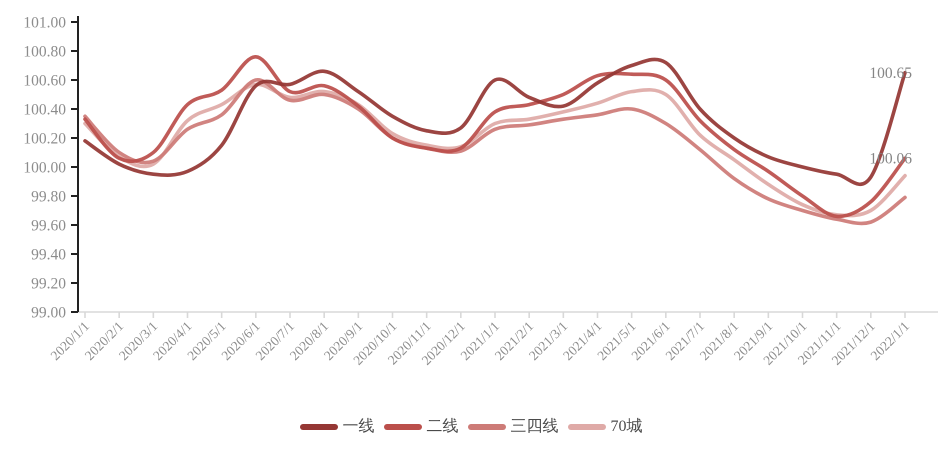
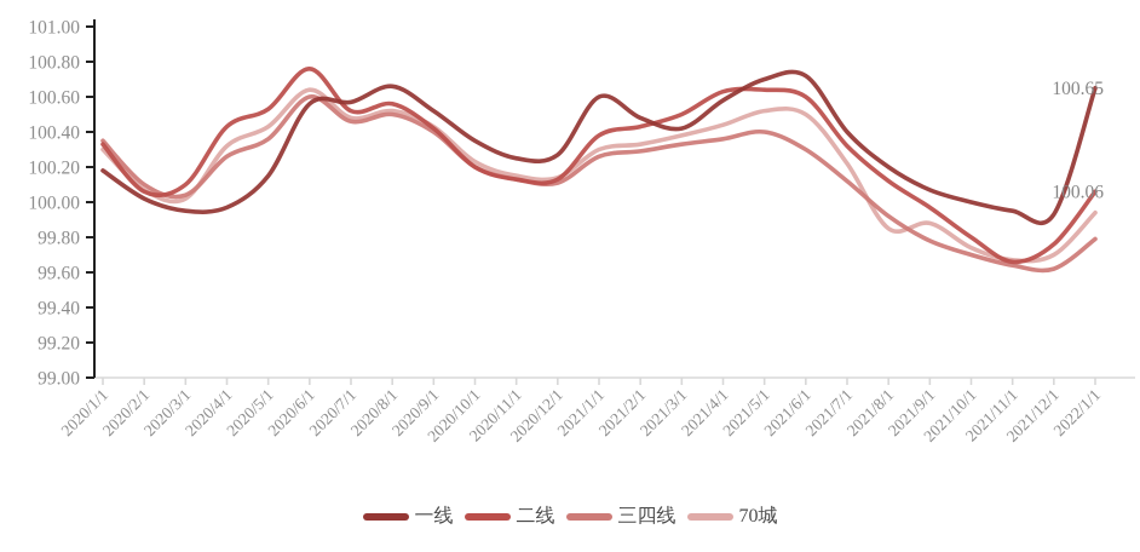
70城/2020/6/1: 100.57 -> 100.64
70城/2021/8/1: 100.05 -> 99.85
